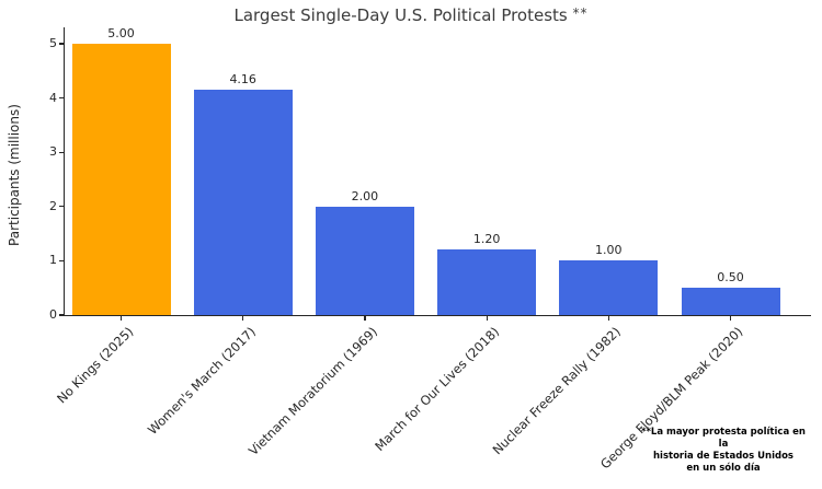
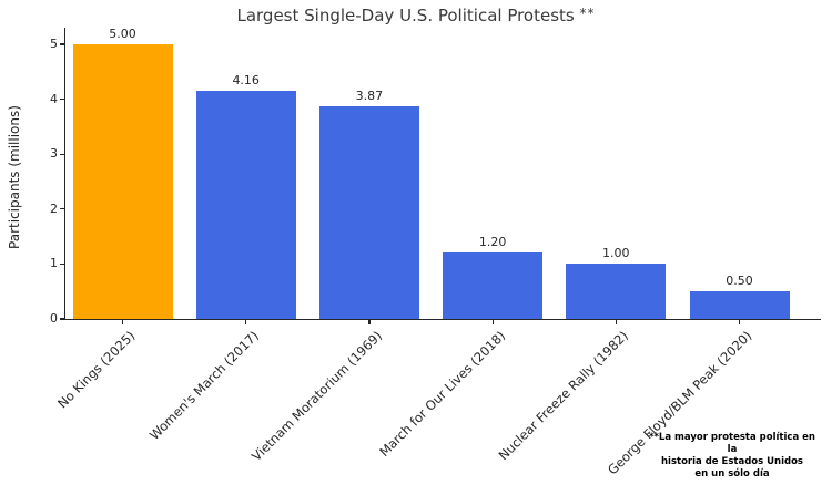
Vietnam Moratorium (1969): 2.00 -> 3.87
